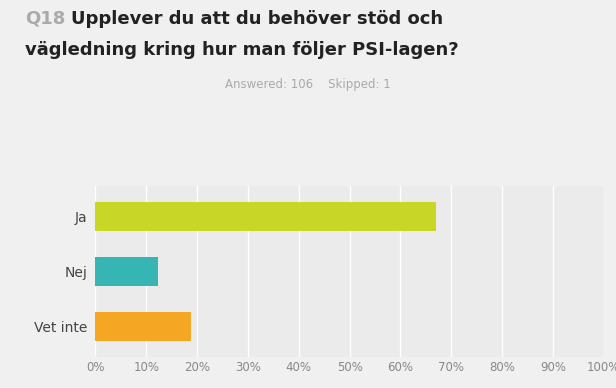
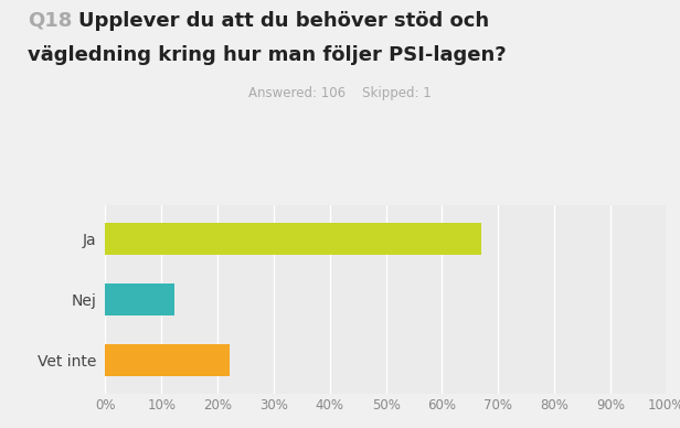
Vet inte: 18.9% -> 22.2%
